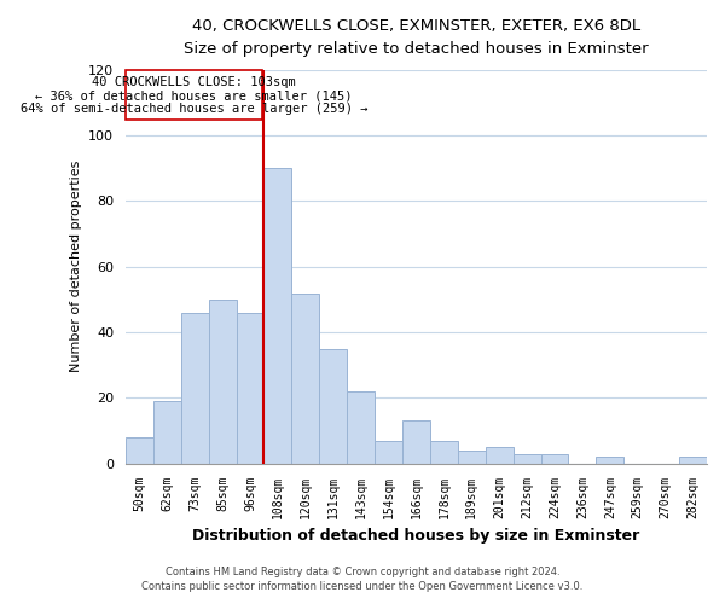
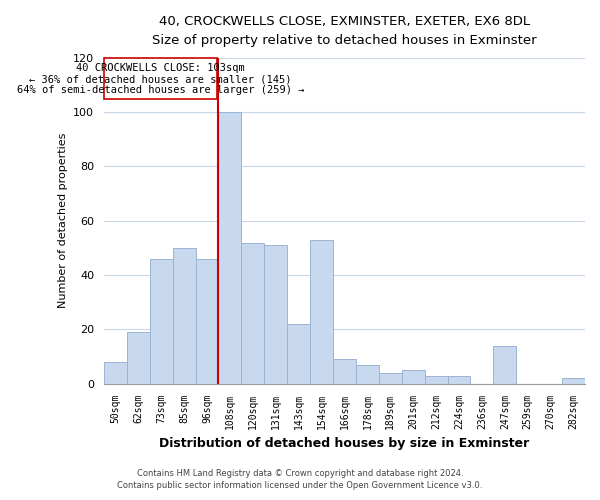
108sqm: 90 -> 100
131sqm: 35 -> 51
154sqm: 7 -> 53
166sqm: 13 -> 9
247sqm: 2 -> 14
